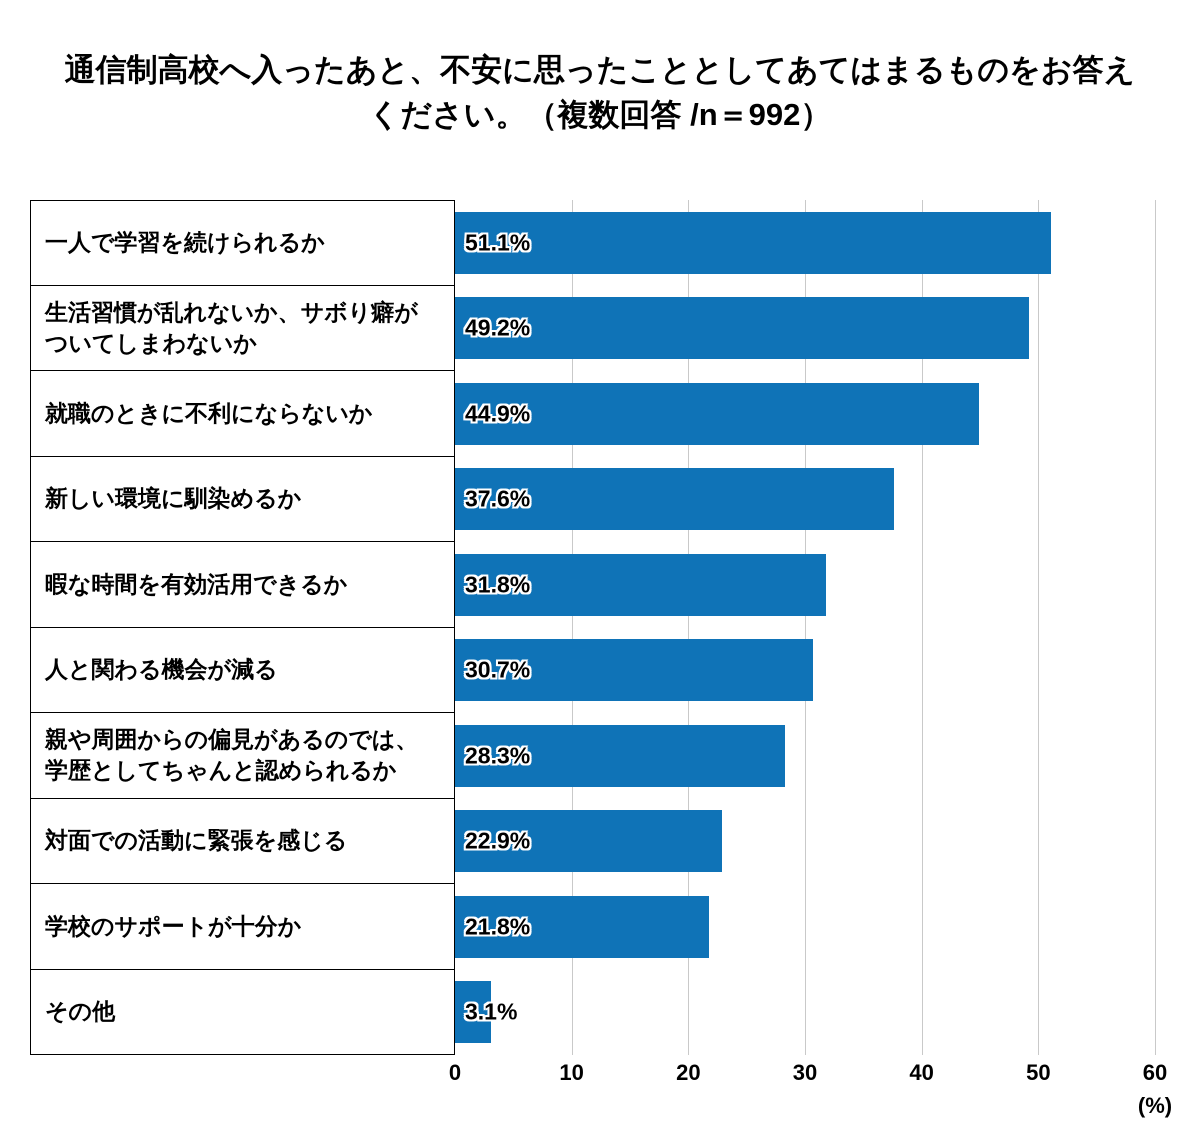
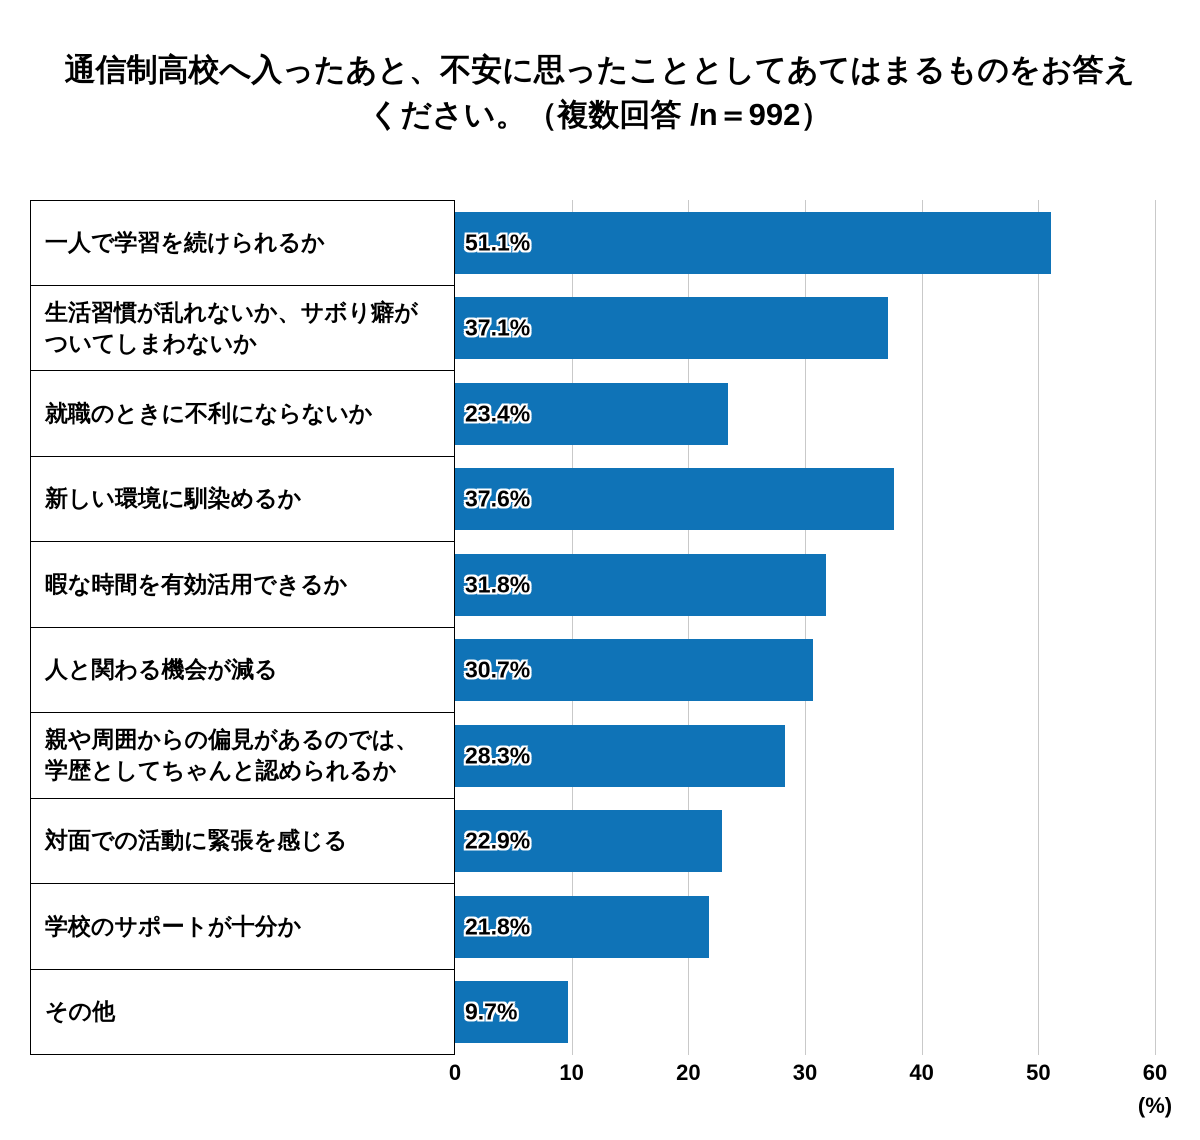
生活習慣が乱れないか、サボり癖がついてしまわないか: 49.2% -> 37.1%
就職のときに不利にならないか: 44.9% -> 23.4%
その他: 3.1% -> 9.7%
